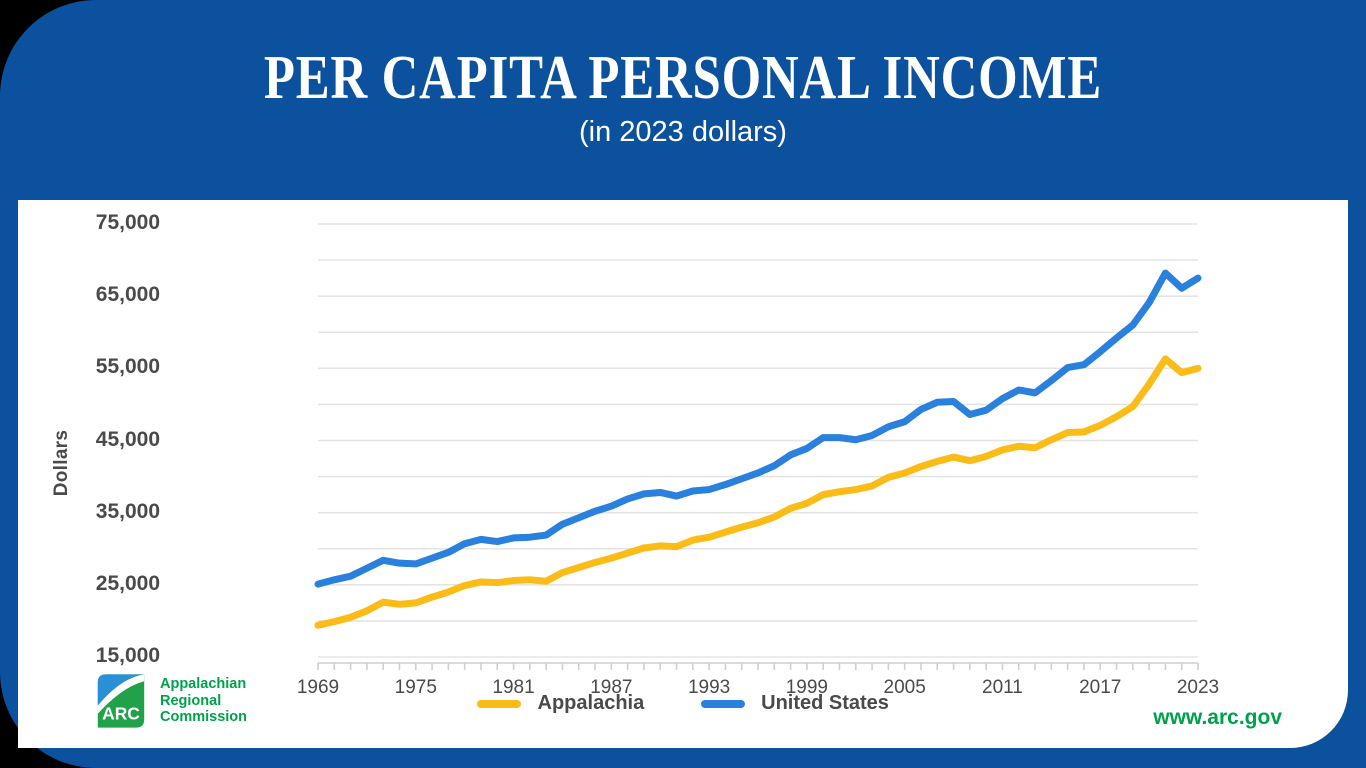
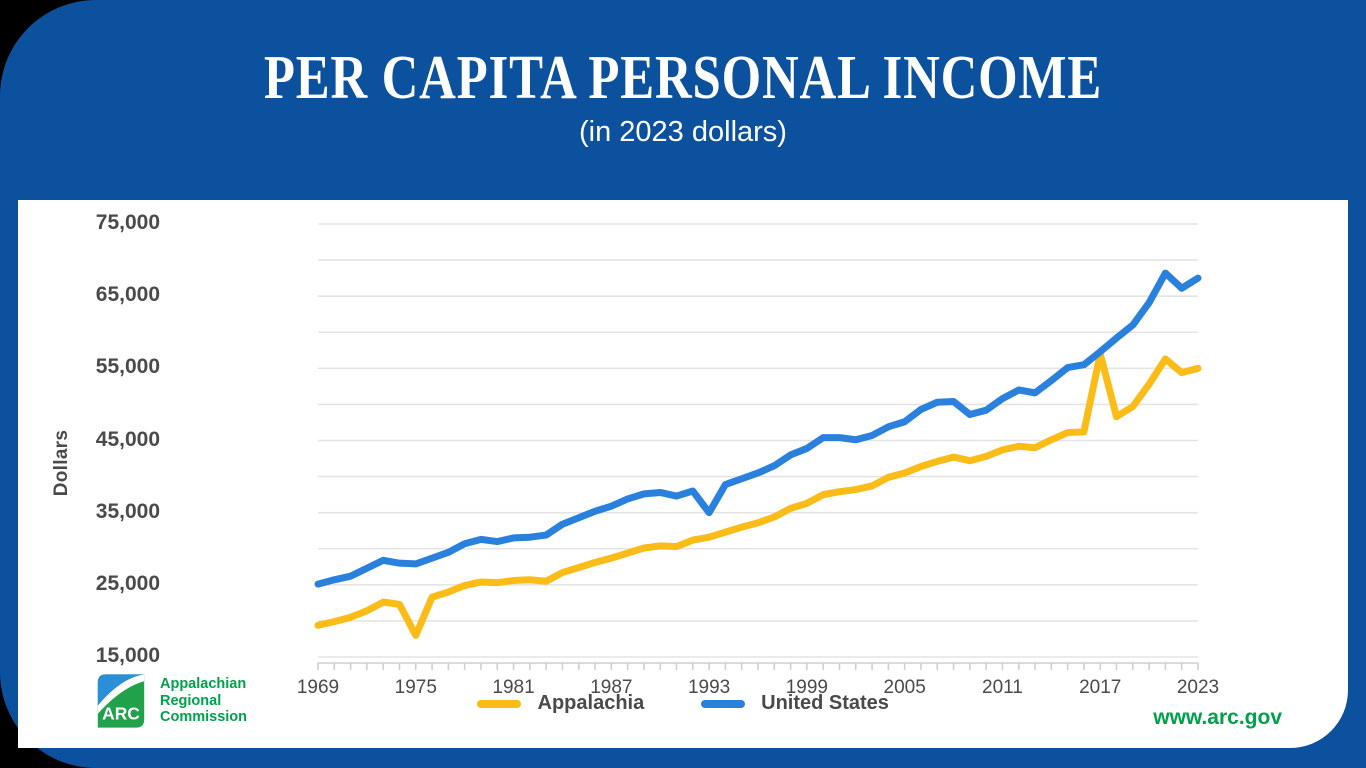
Appalachia/1975: 22000 -> 18000
United States/1993: 38000 -> 35000
Appalachia/2017: 47000 -> 57000
